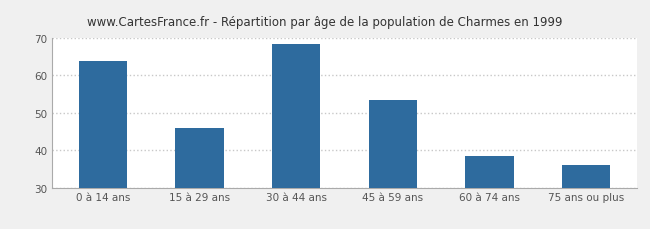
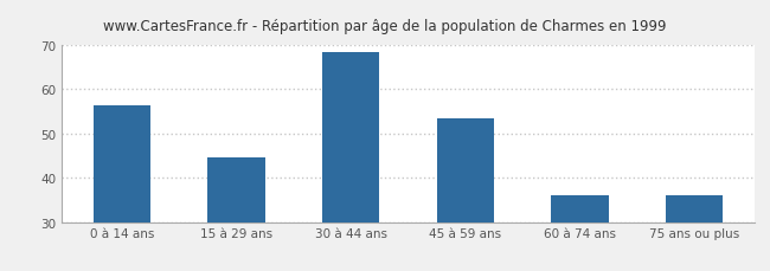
0 à 14 ans: 64.0 -> 56.5
15 à 29 ans: 46.0 -> 44.5
60 à 74 ans: 38.5 -> 36.0
